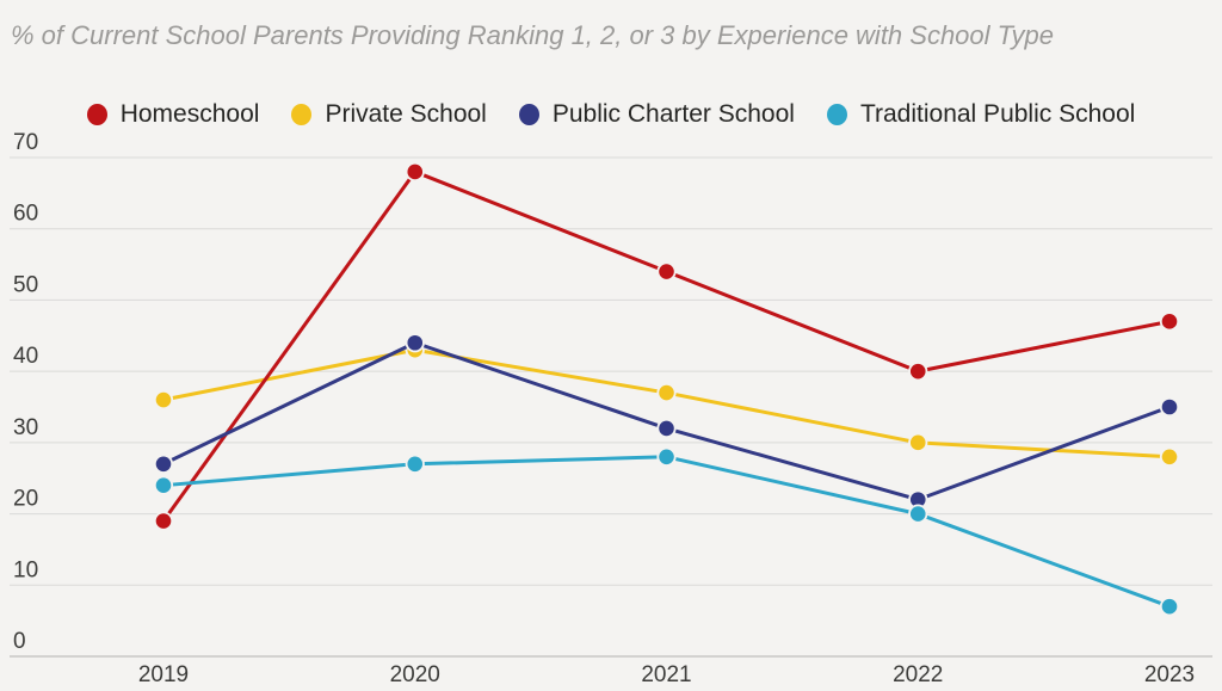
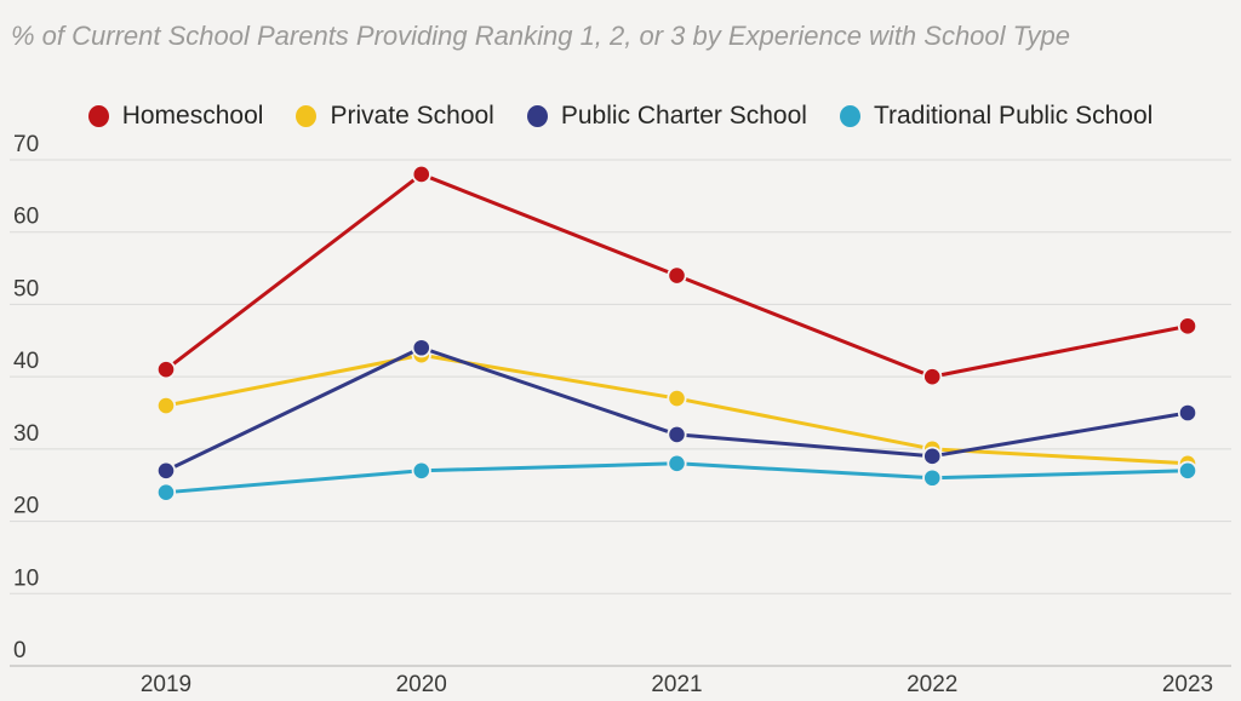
Homeschool/2019: 19 -> 41
Public Charter School/2022: 22 -> 29
Traditional Public School/2022: 20 -> 26
Traditional Public School/2023: 7 -> 27
